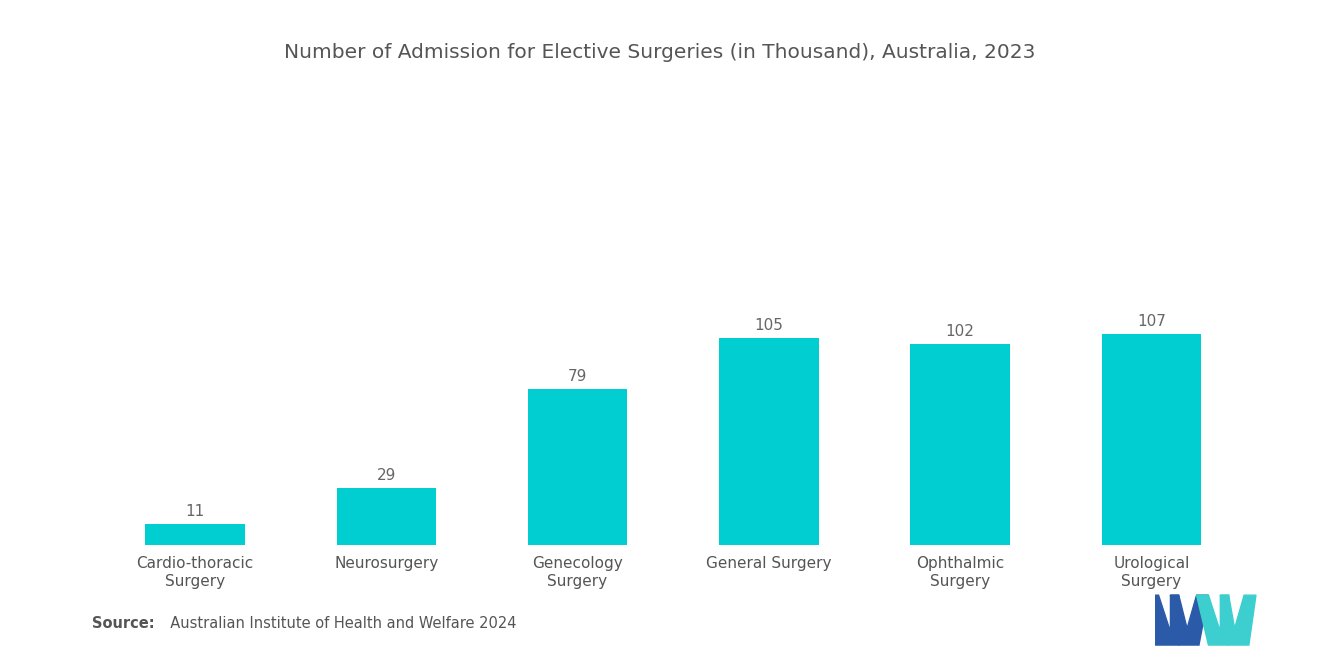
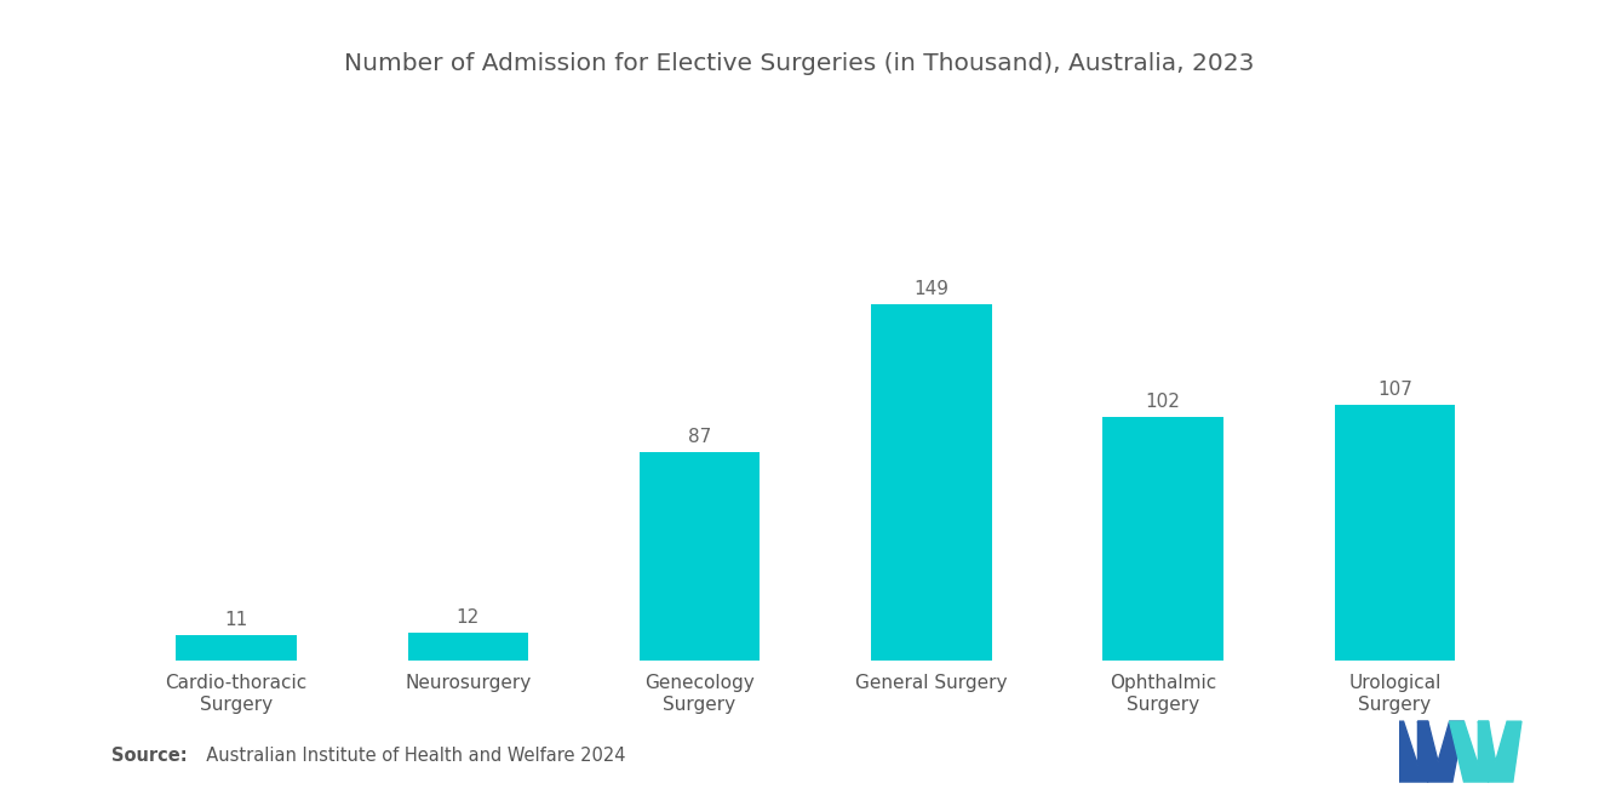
Neurosurgery: 29 -> 12
Genecology Surgery: 79 -> 87
General Surgery: 105 -> 149
